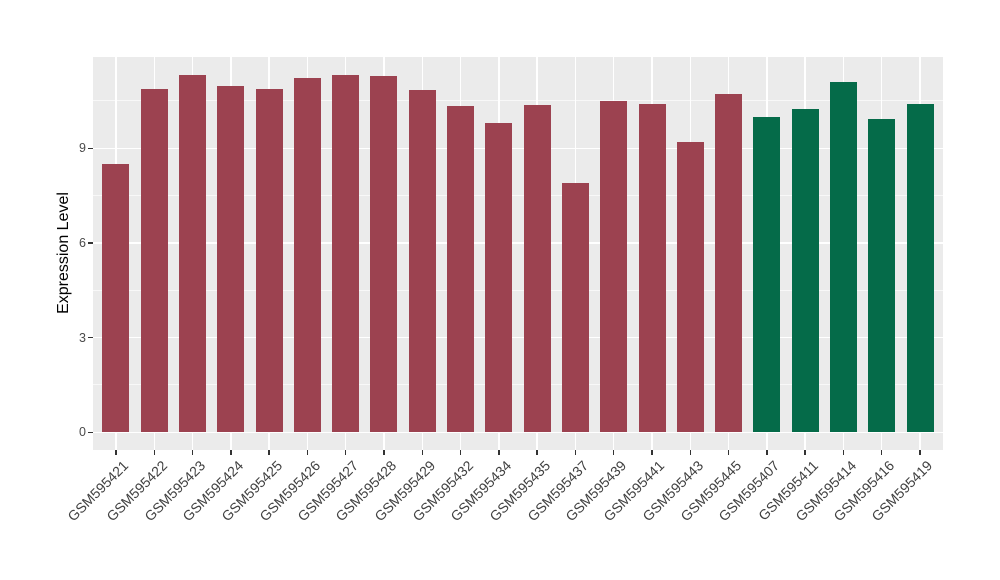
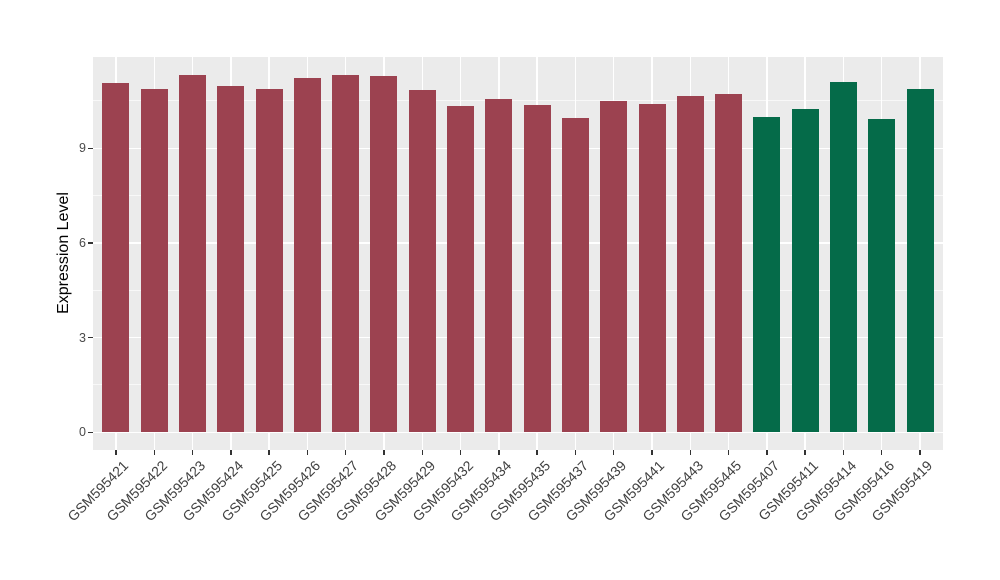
GSM595421: 8.5 -> 11.1
GSM595434: 9.8 -> 10.6
GSM595437: 7.9 -> 10.0
GSM595443: 9.2 -> 10.7
GSM595419: 10.4 -> 10.9
